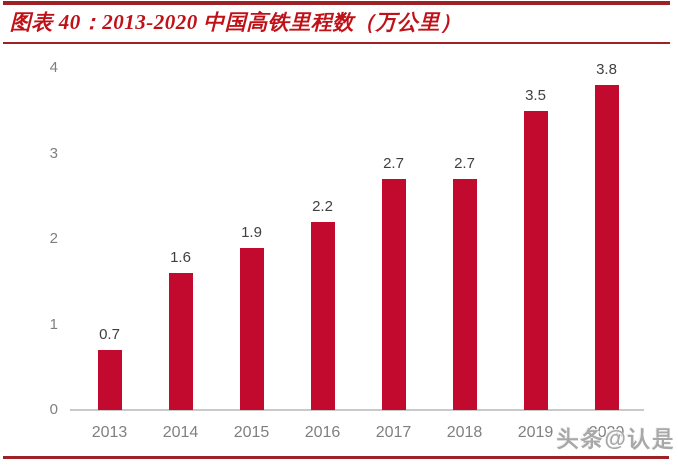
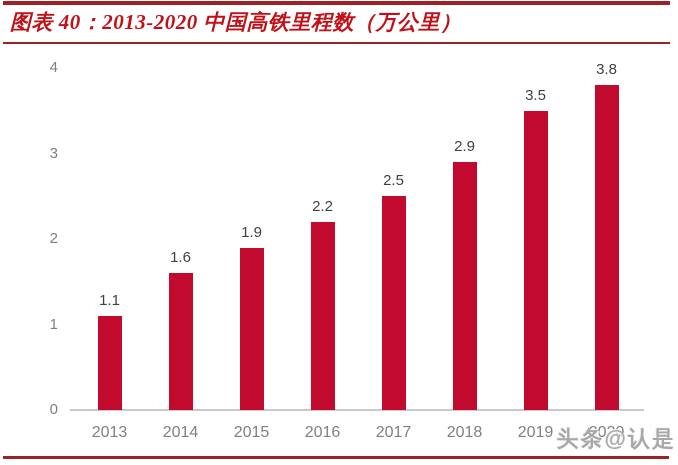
2013: 0.7 -> 1.1
2017: 2.7 -> 2.5
2018: 2.7 -> 2.9
